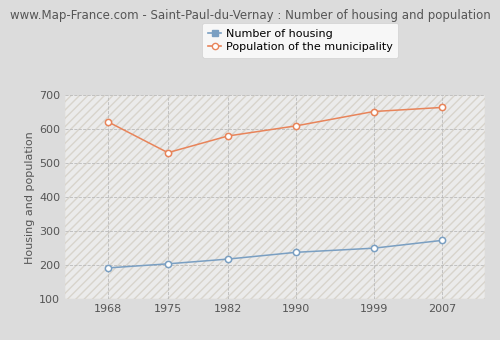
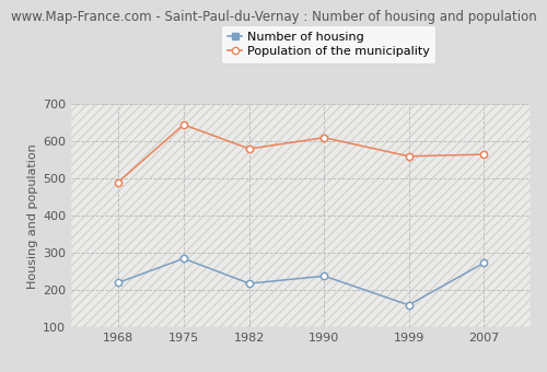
Number of housing/1968: 192 -> 220
Population of the municipality/1968: 622 -> 490
Number of housing/1975: 204 -> 285
Population of the municipality/1975: 531 -> 645
Number of housing/1999: 250 -> 160
Population of the municipality/1999: 652 -> 560
Population of the municipality/2007: 664 -> 565
